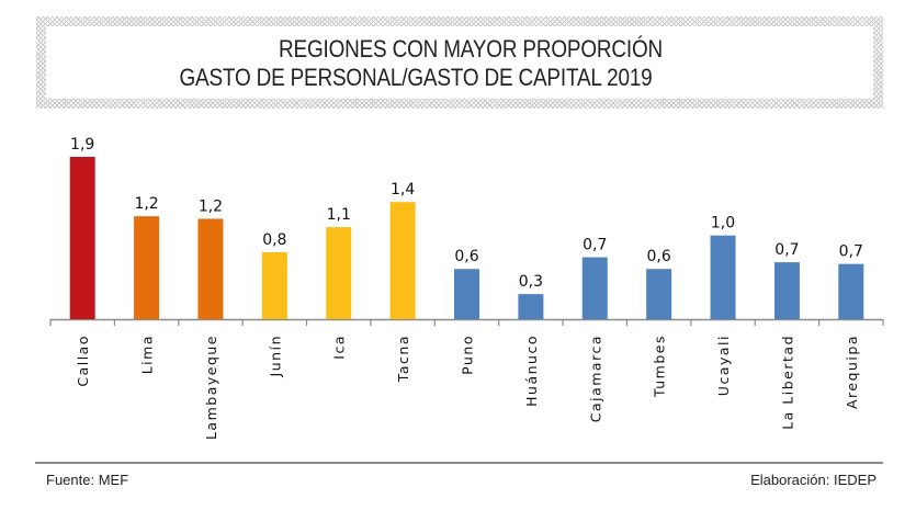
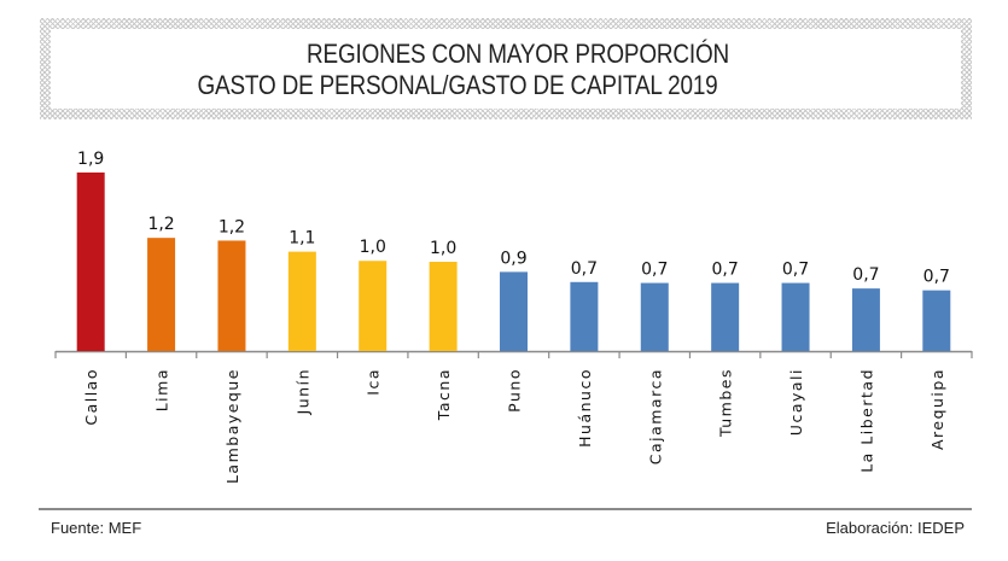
Junín: 0,8 -> 1,1
Ica: 1,1 -> 1,0
Tacna: 1,4 -> 1,0
Puno: 0,6 -> 0,9
Huánuco: 0,3 -> 0,7
Tumbes: 0,6 -> 0,7
Ucayali: 1,0 -> 0,7
